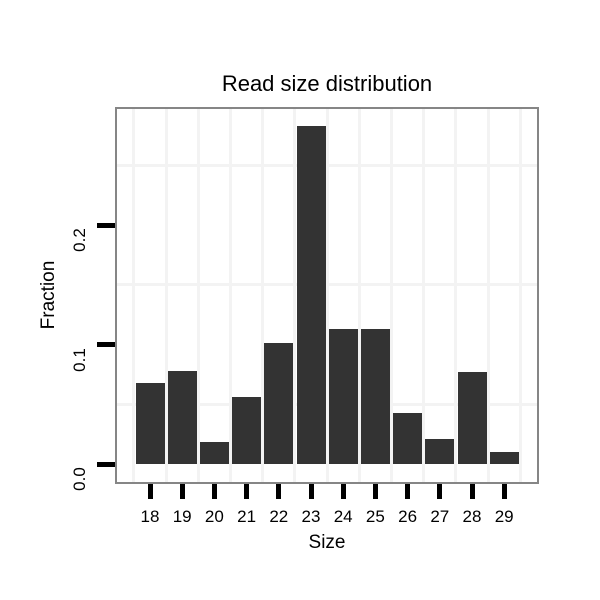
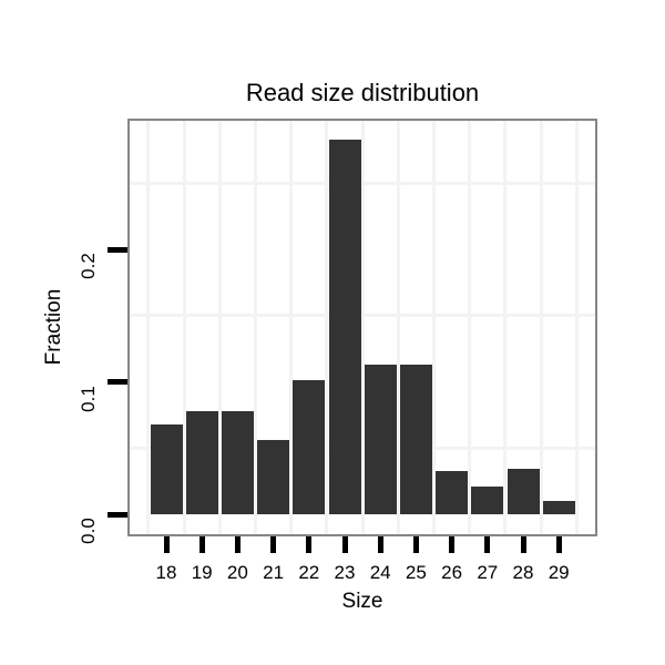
20: 0.018 -> 0.078
26: 0.043 -> 0.033
28: 0.077 -> 0.034
